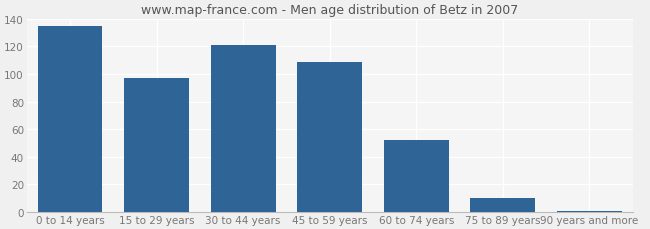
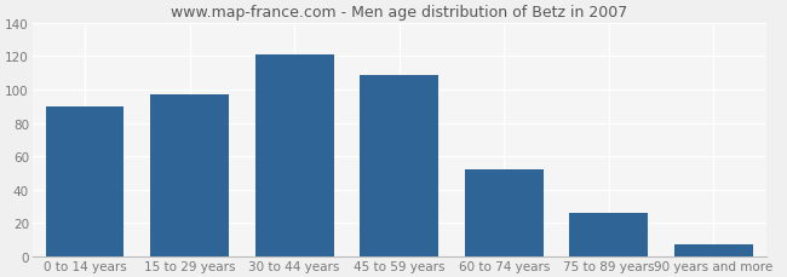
0 to 14 years: 135 -> 90
75 to 89 years: 10 -> 26
90 years and more: 1 -> 7
